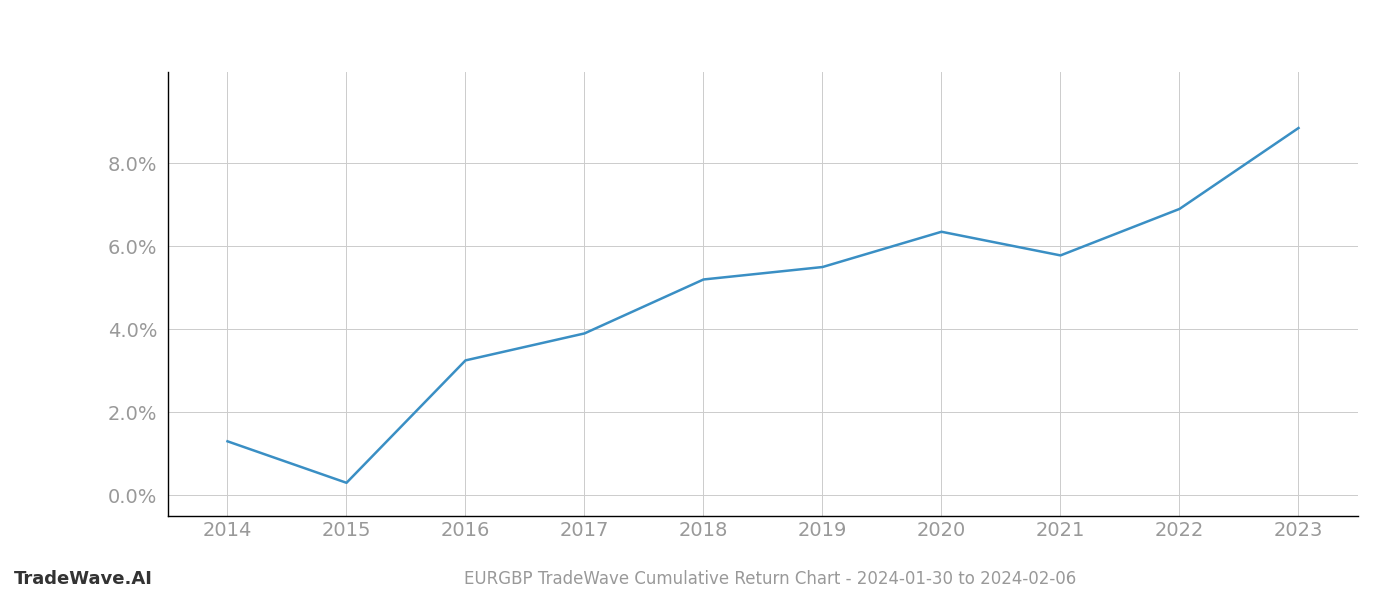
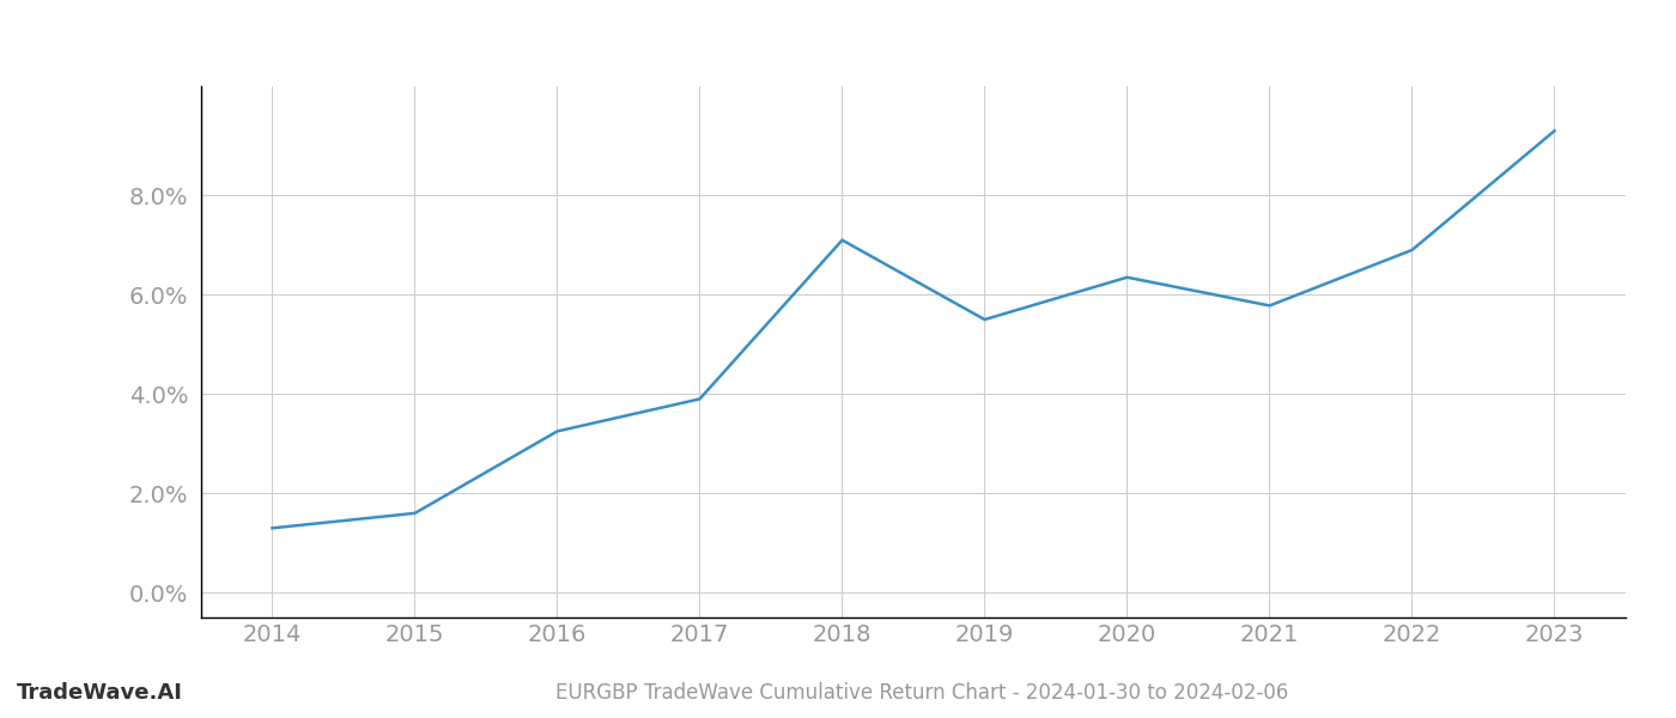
2015: 0.30% -> 1.60%
2018: 5.20% -> 7.10%
2023: 8.85% -> 9.30%
